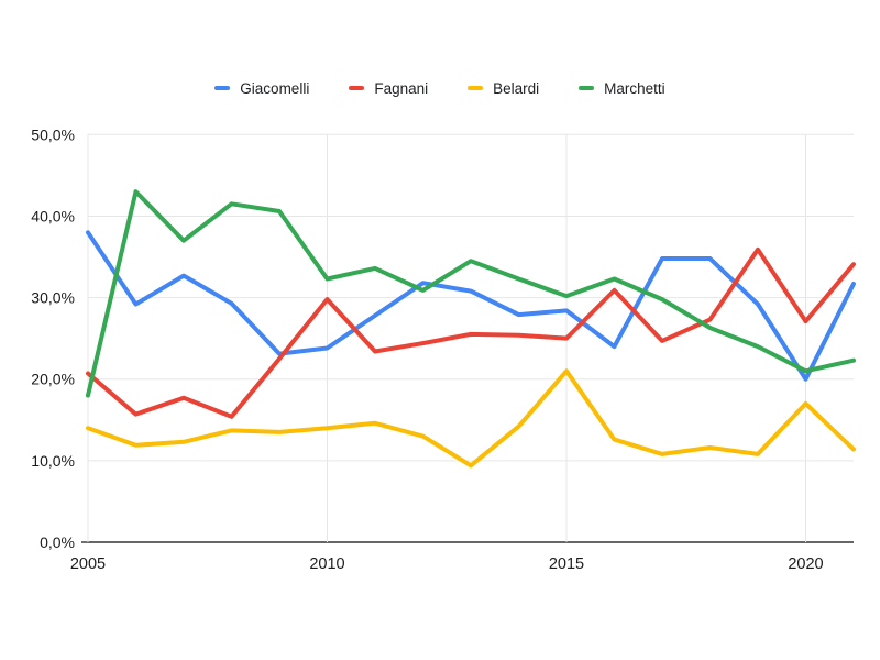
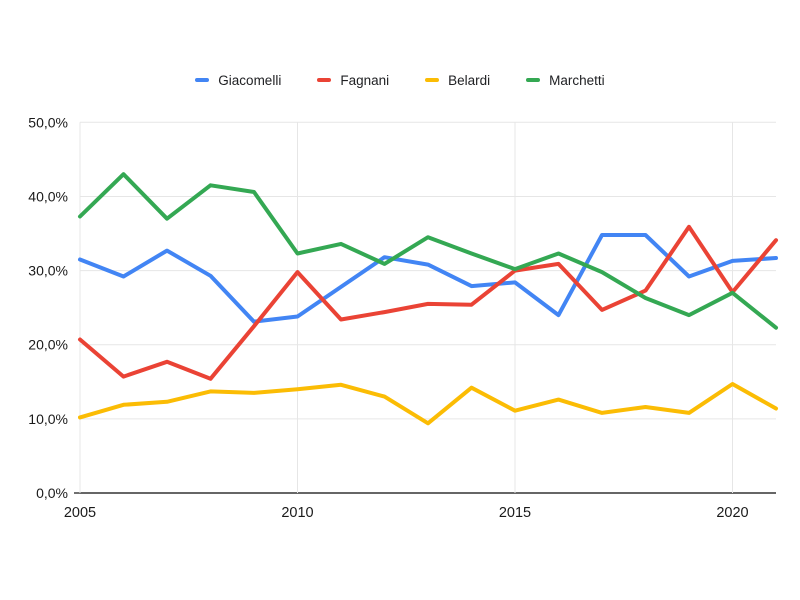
Giacomelli/2005: 38% -> 32%
Belardi/2005: 14% -> 10%
Marchetti/2005: 18% -> 37%
Fagnani/2015: 25% -> 30%
Belardi/2015: 21% -> 11%
Giacomelli/2020: 20% -> 31%
Belardi/2020: 17% -> 15%
Marchetti/2020: 21% -> 27%
